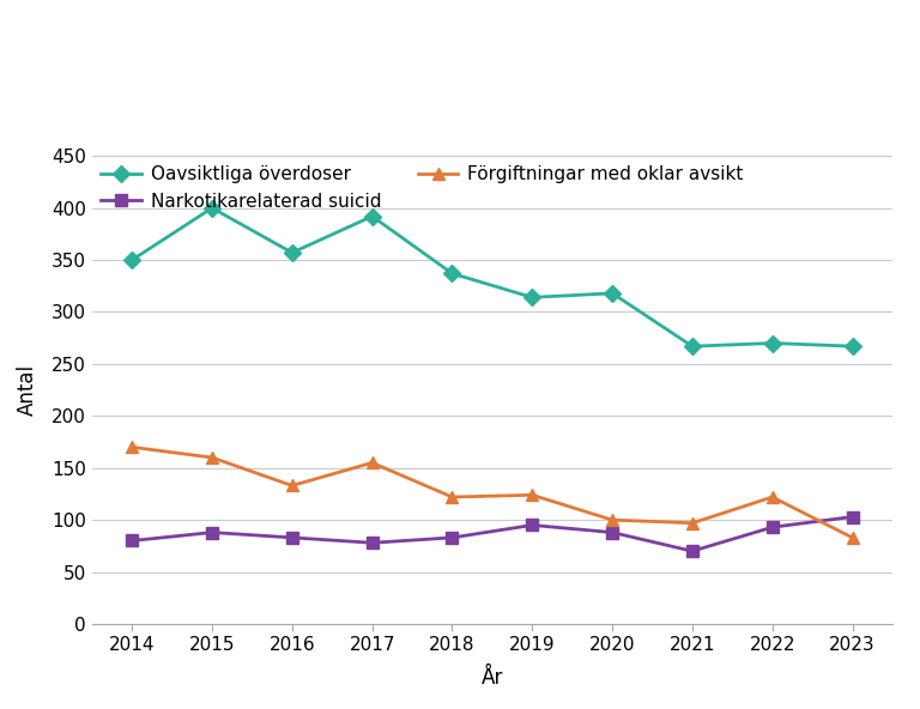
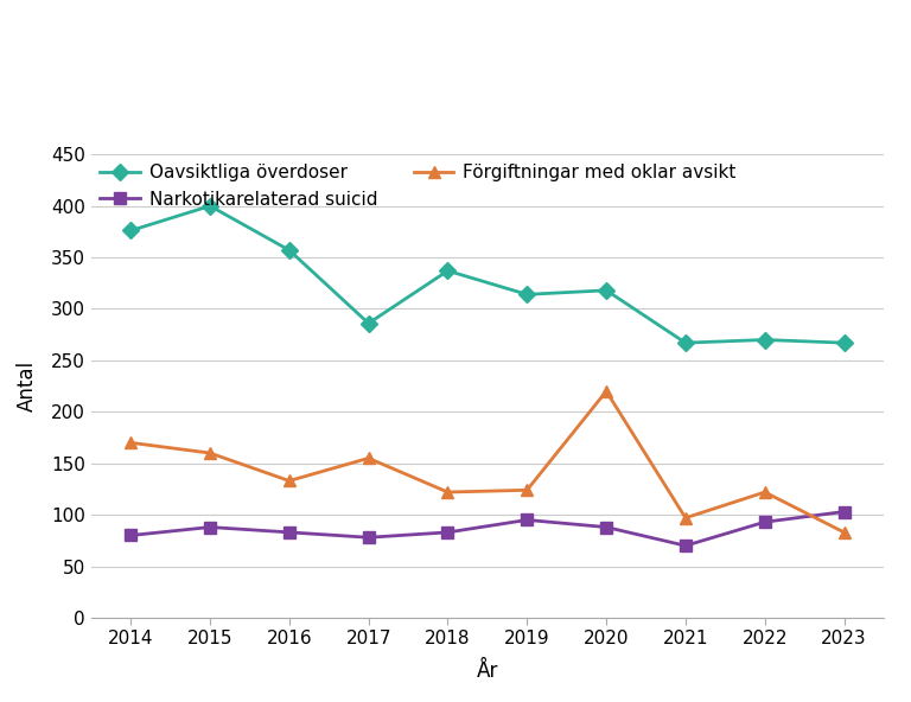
Oavsiktliga överdoser/2014: 350 -> 376
Oavsiktliga överdoser/2017: 392 -> 286
Förgiftningar med oklar avsikt/2020: 100 -> 220
